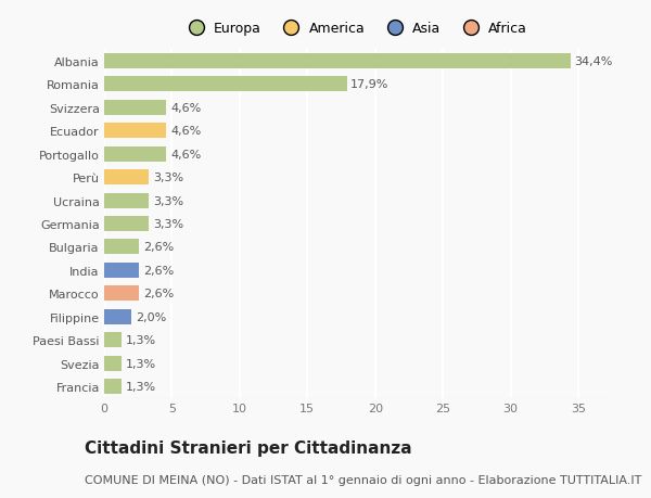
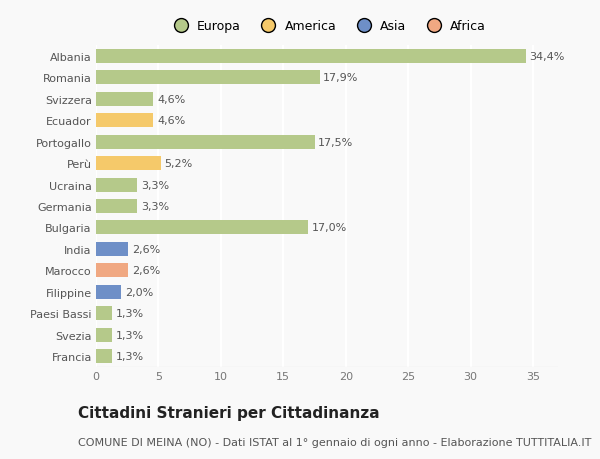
Portogallo: 4,6% -> 17,5%
Perù: 3,3% -> 5,2%
Bulgaria: 2,6% -> 17,0%
